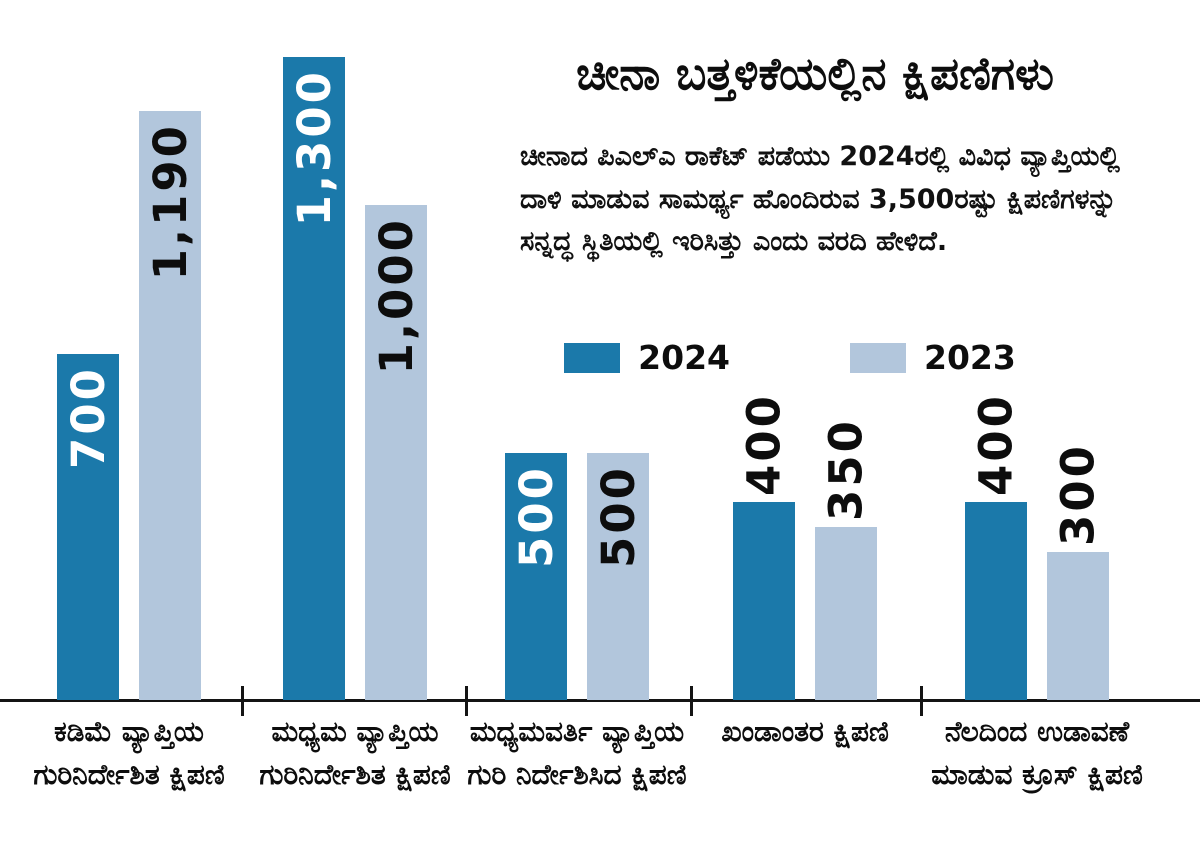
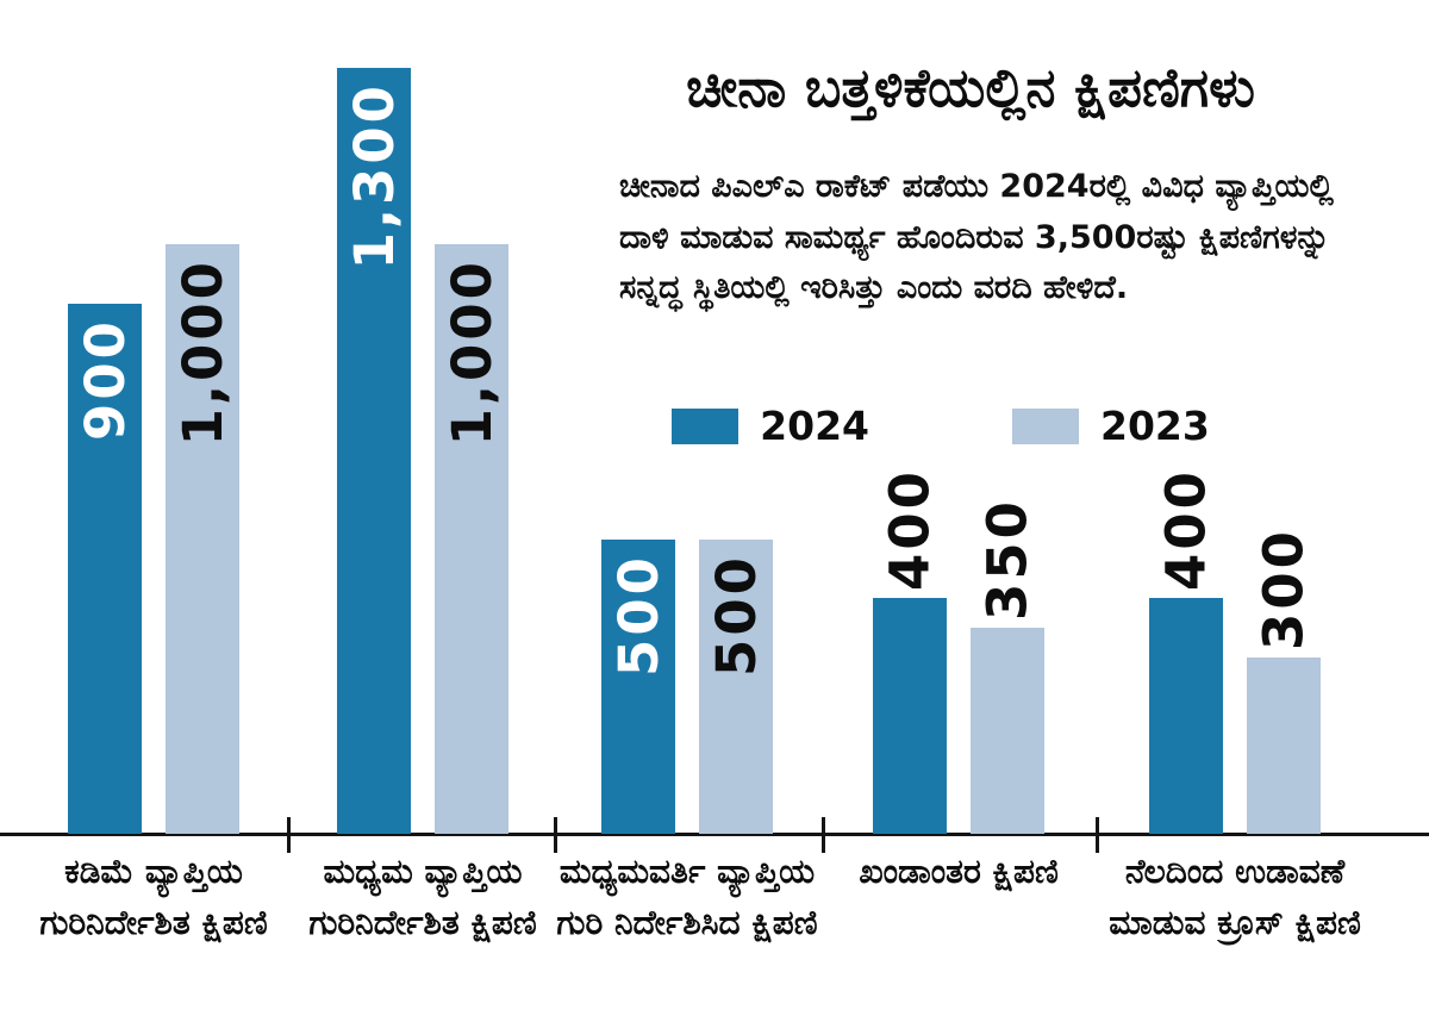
2024/ಕಡಿಮೆ ವ್ಯಾಪ್ತಿಯ ಗುರಿನಿರ್ದೇಶಿತ ಕ್ಷಿಪಣಿ: 700 -> 900
2023/ಕಡಿಮೆ ವ್ಯಾಪ್ತಿಯ ಗುರಿನಿರ್ದೇಶಿತ ಕ್ಷಿಪಣಿ: 1,190 -> 1,000
